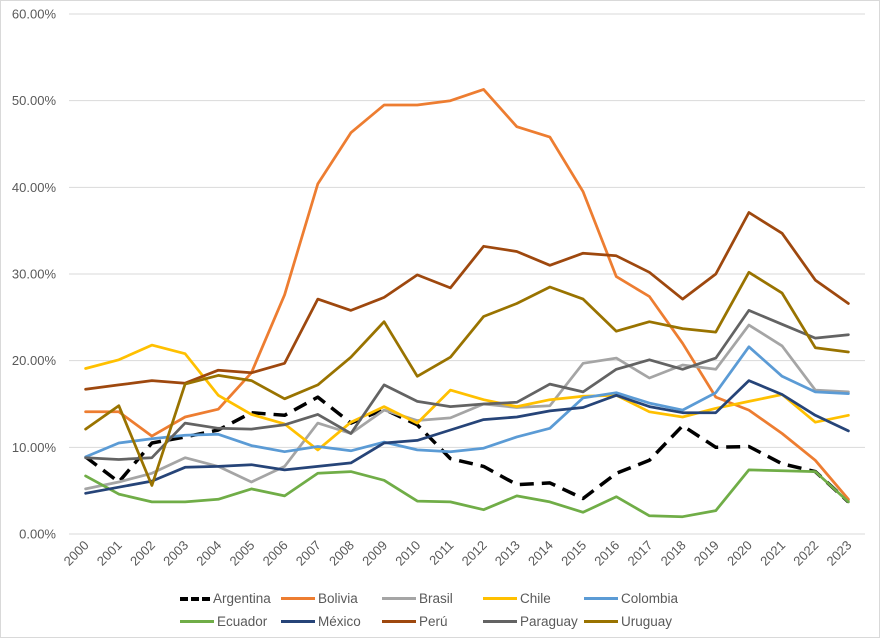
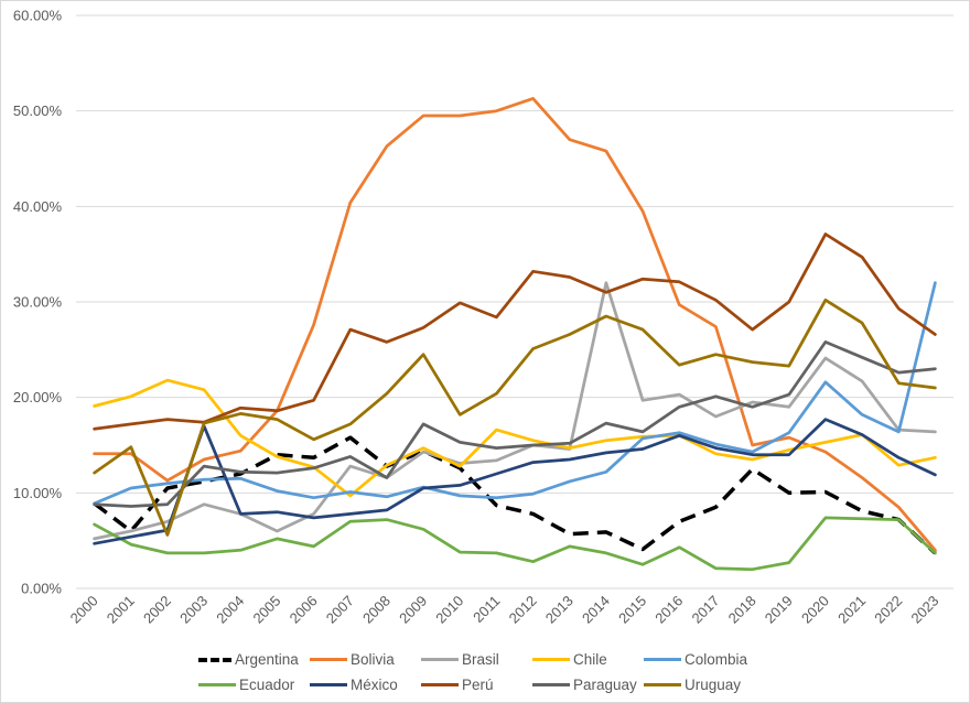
México/2003: 8% -> 17%
Brasil/2014: 15% -> 32%
Bolivia/2018: 22% -> 15%
Colombia/2023: 16% -> 32%
